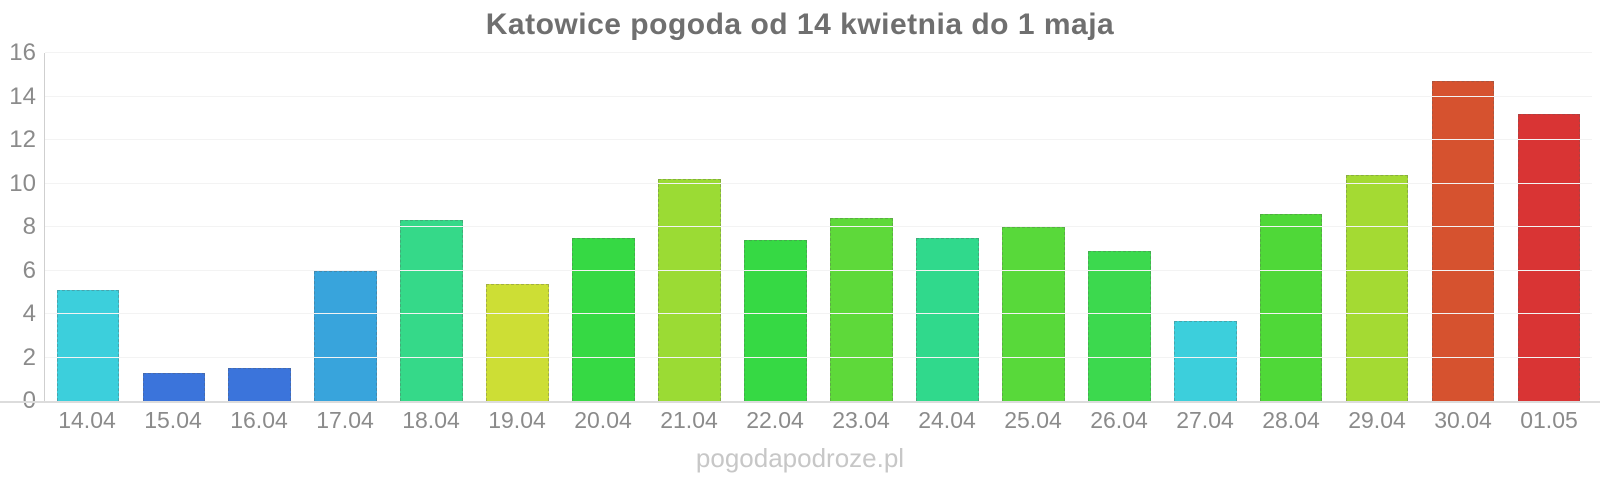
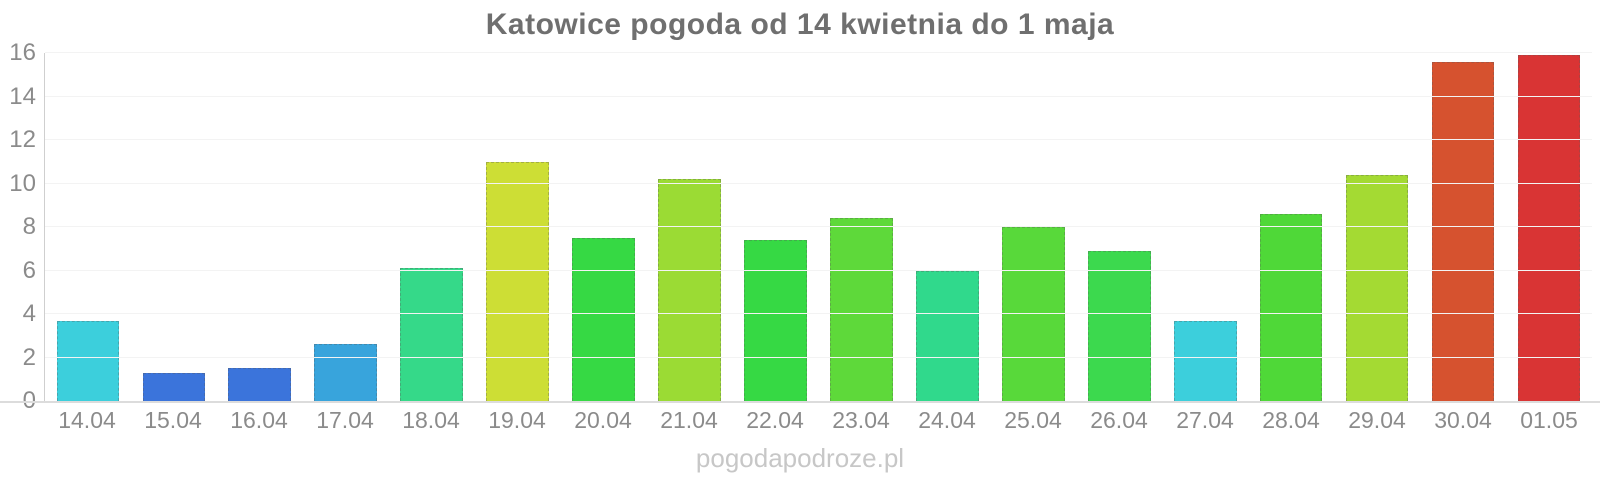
14.04: 5.1 -> 3.7
17.04: 6.0 -> 2.6
18.04: 8.3 -> 6.1
19.04: 5.4 -> 11.0
24.04: 7.5 -> 6.0
30.04: 14.7 -> 15.6
01.05: 13.2 -> 15.9
